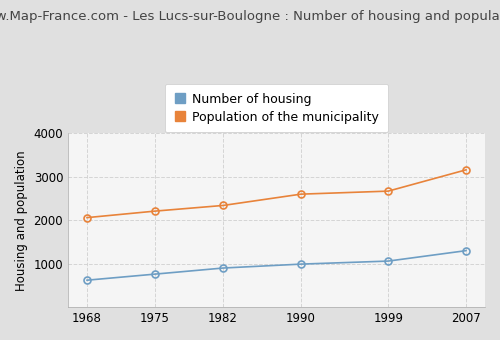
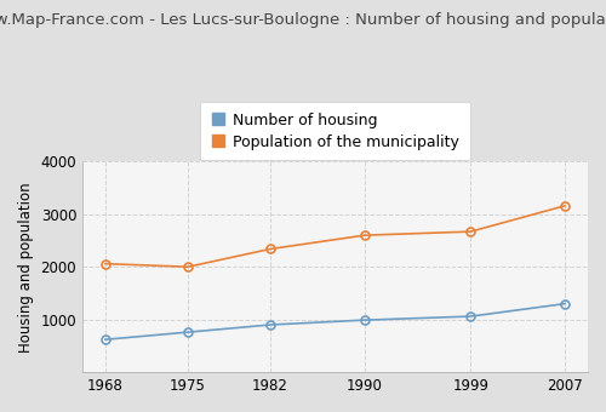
Population of the municipality/1975: 2210 -> 2000
